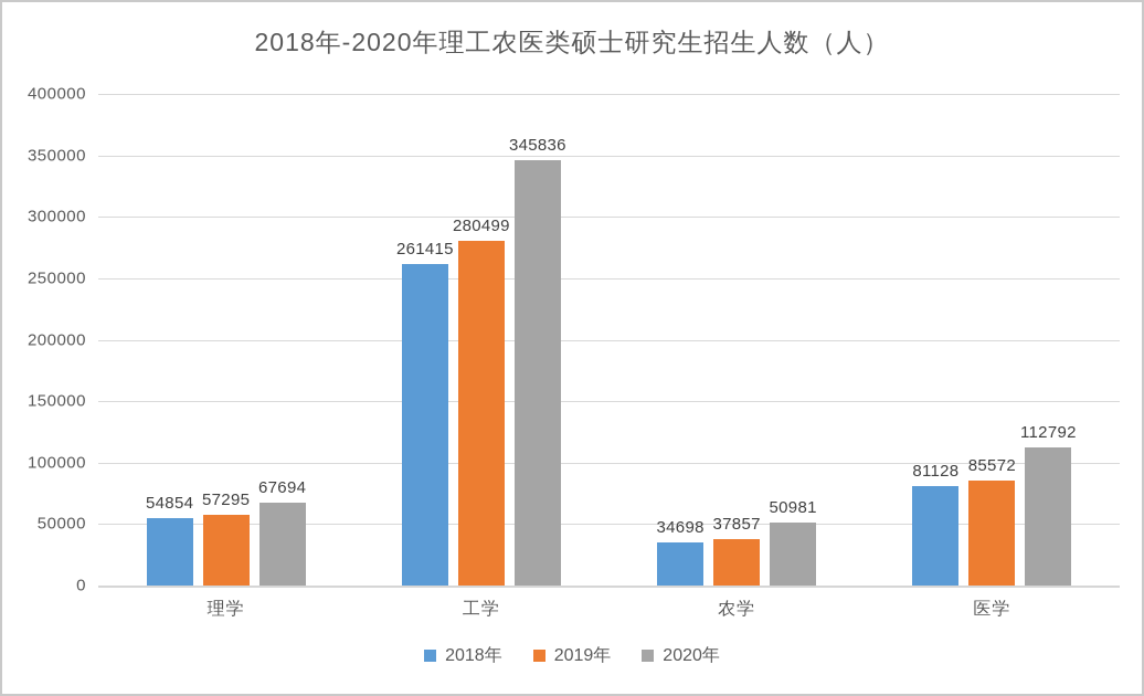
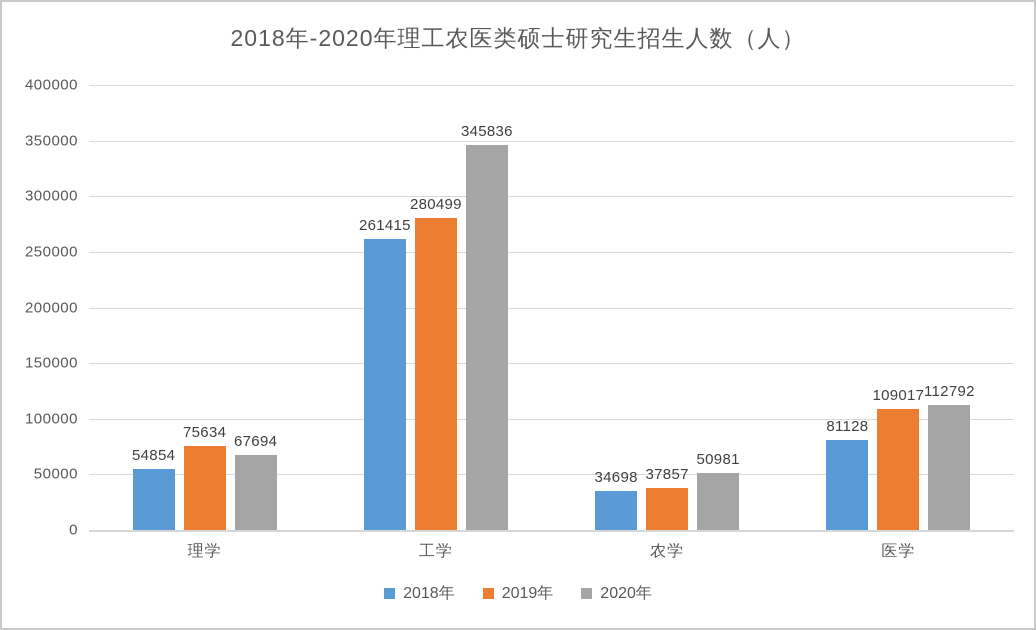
2019年/理学: 57295 -> 75634
2019年/医学: 85572 -> 109017
